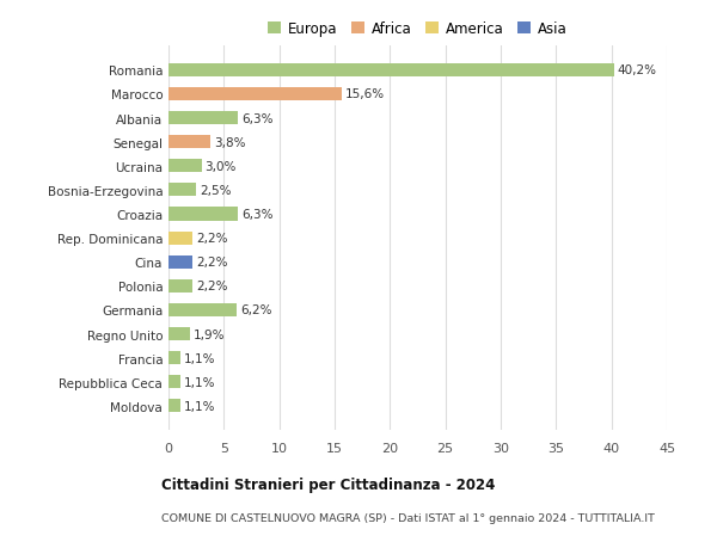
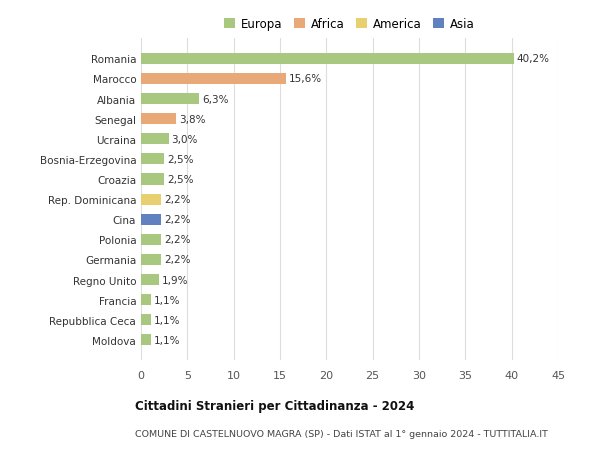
Croazia: 6,3% -> 2,5%
Germania: 6,2% -> 2,2%
